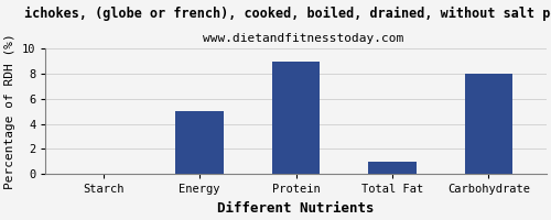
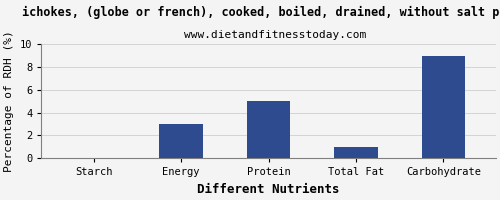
Energy: 5 -> 3
Protein: 9 -> 5
Carbohydrate: 8 -> 9
